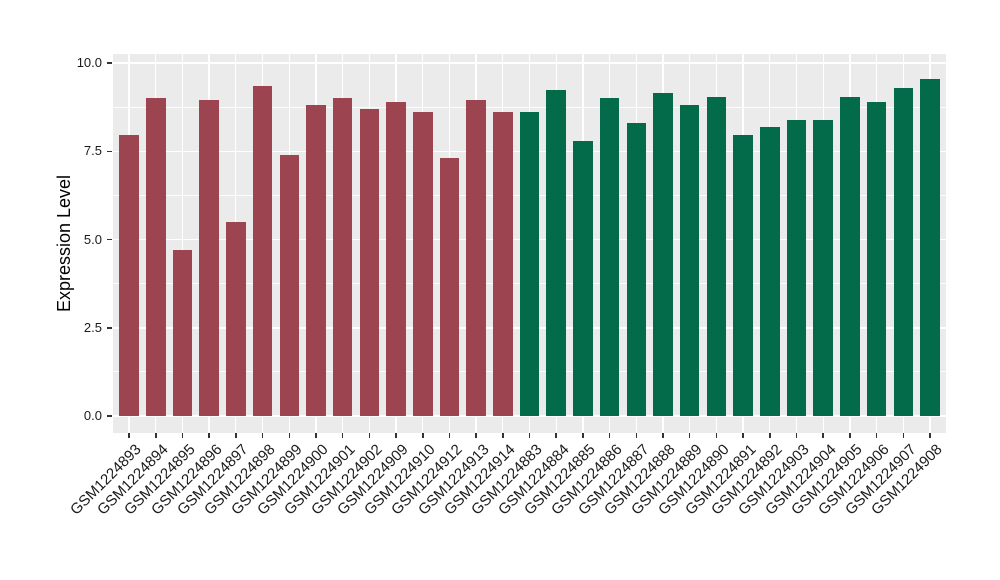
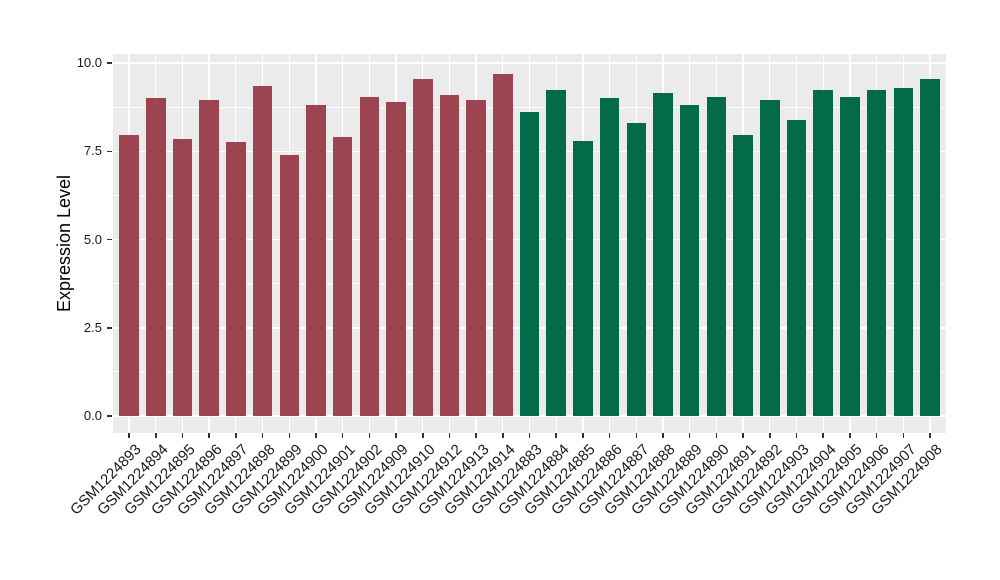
GSM1224895: 4.7 -> 7.8
GSM1224897: 5.5 -> 7.8
GSM1224901: 9.0 -> 7.9
GSM1224902: 8.7 -> 9.1
GSM1224910: 8.6 -> 9.6
GSM1224912: 7.3 -> 9.1
GSM1224914: 8.6 -> 9.7
GSM1224892: 8.2 -> 8.9
GSM1224904: 8.4 -> 9.2
GSM1224906: 8.9 -> 9.2
